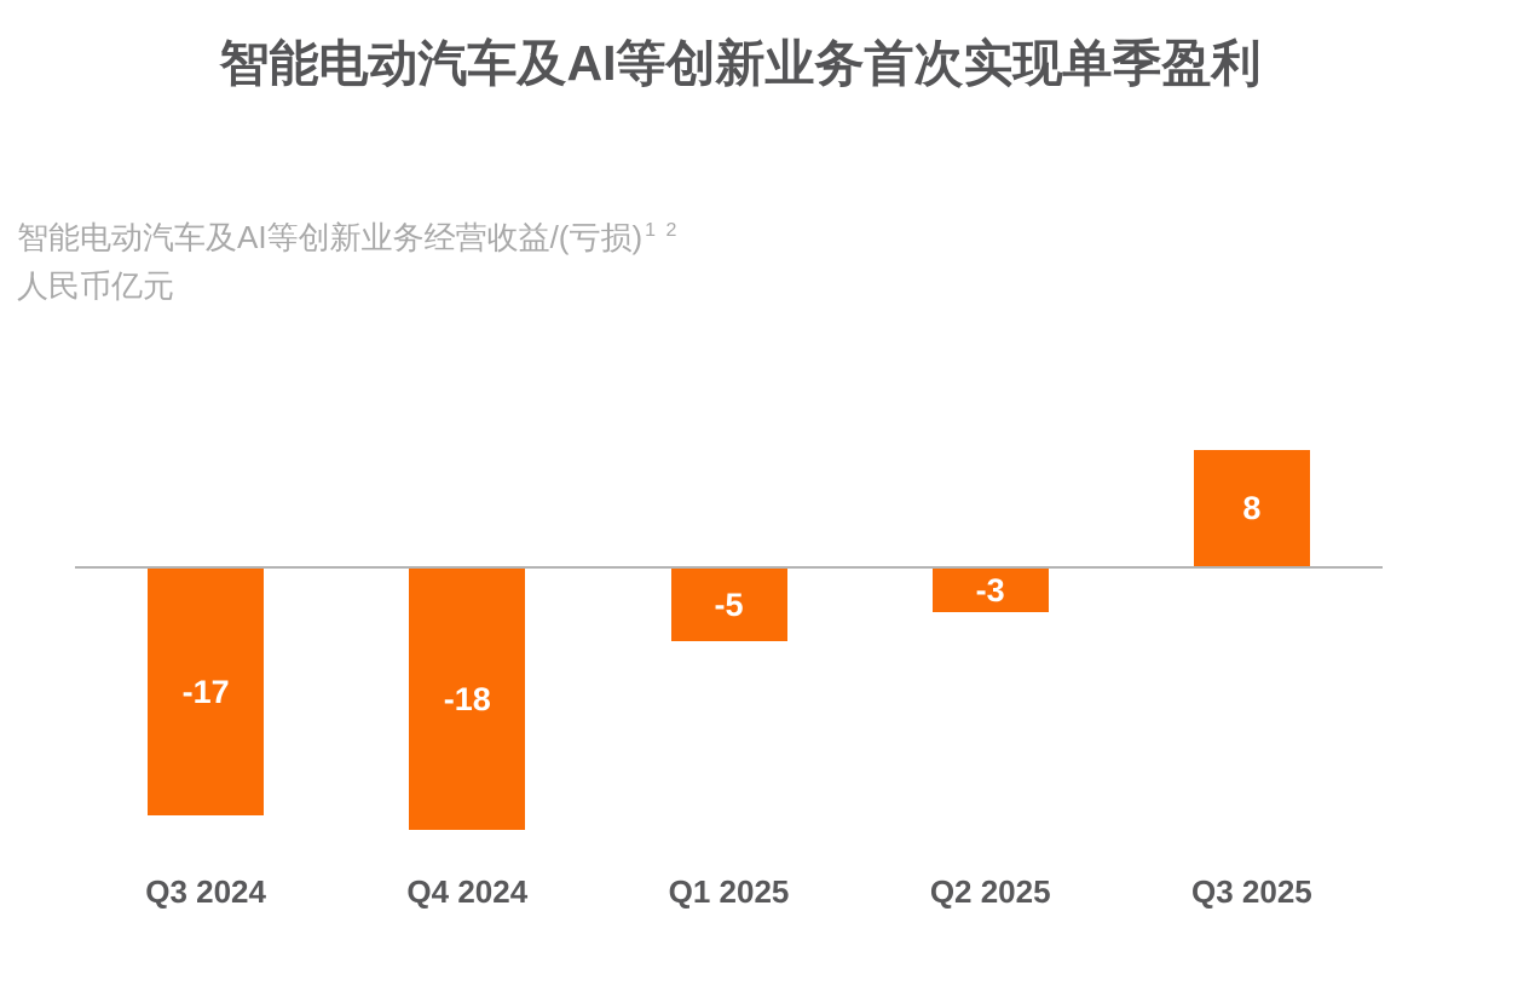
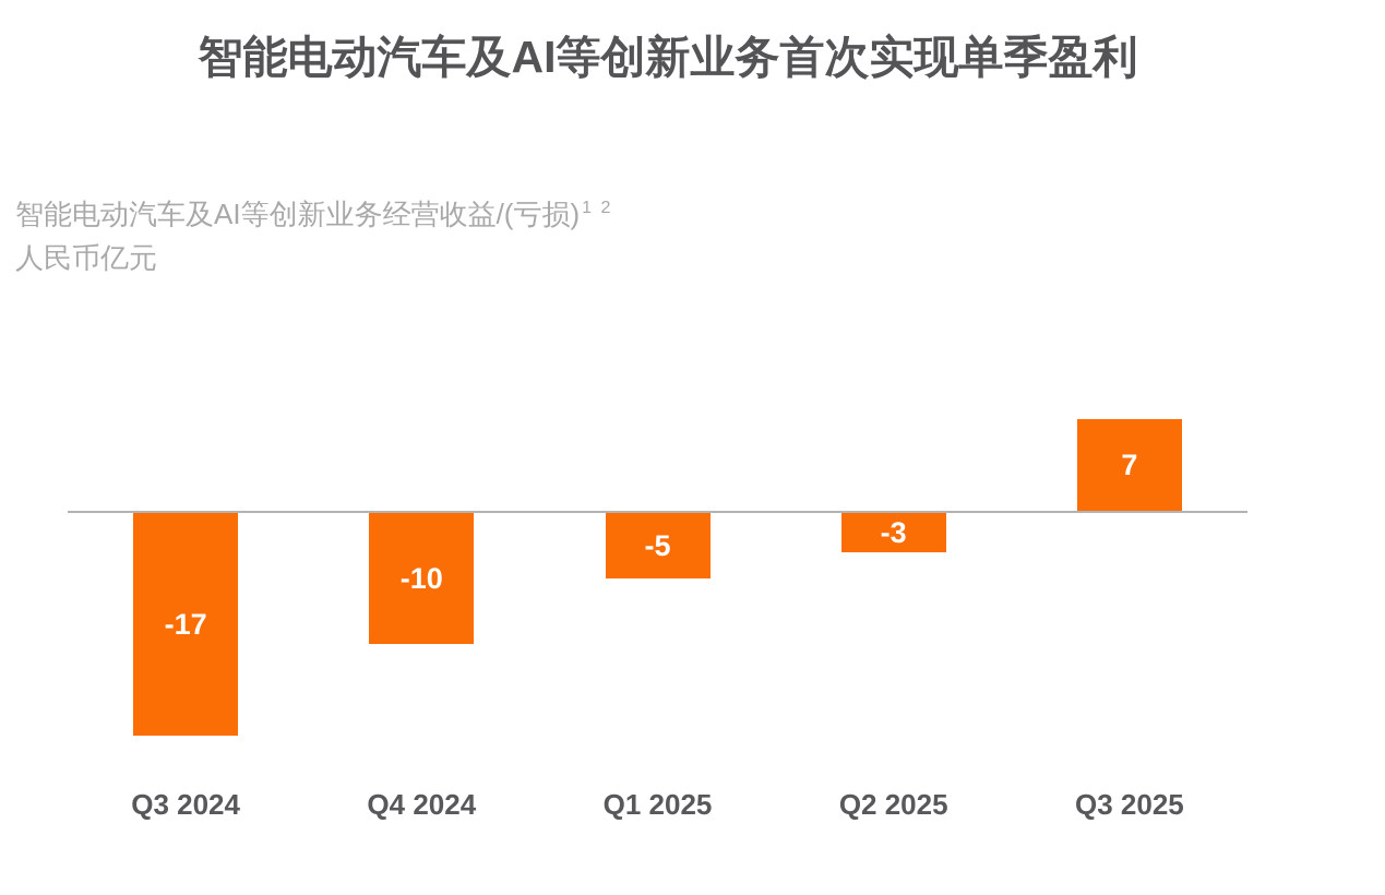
Q4 2024: -18 -> -10
Q3 2025: 8 -> 7
